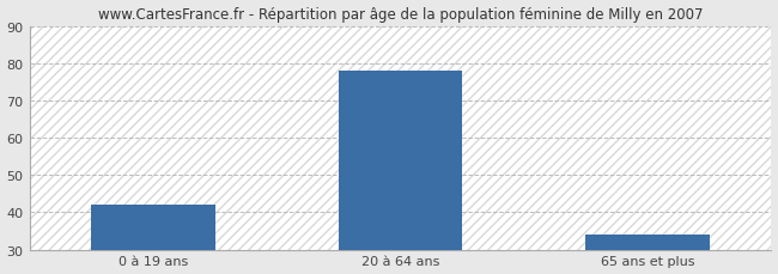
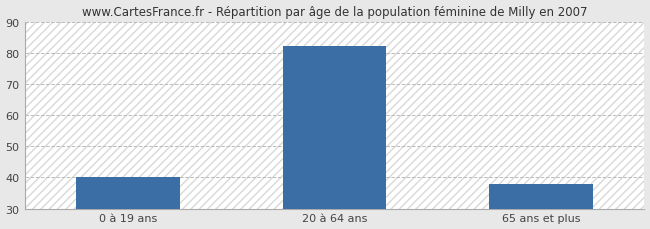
0 à 19 ans: 42 -> 40
20 à 64 ans: 78 -> 82
65 ans et plus: 34 -> 38
